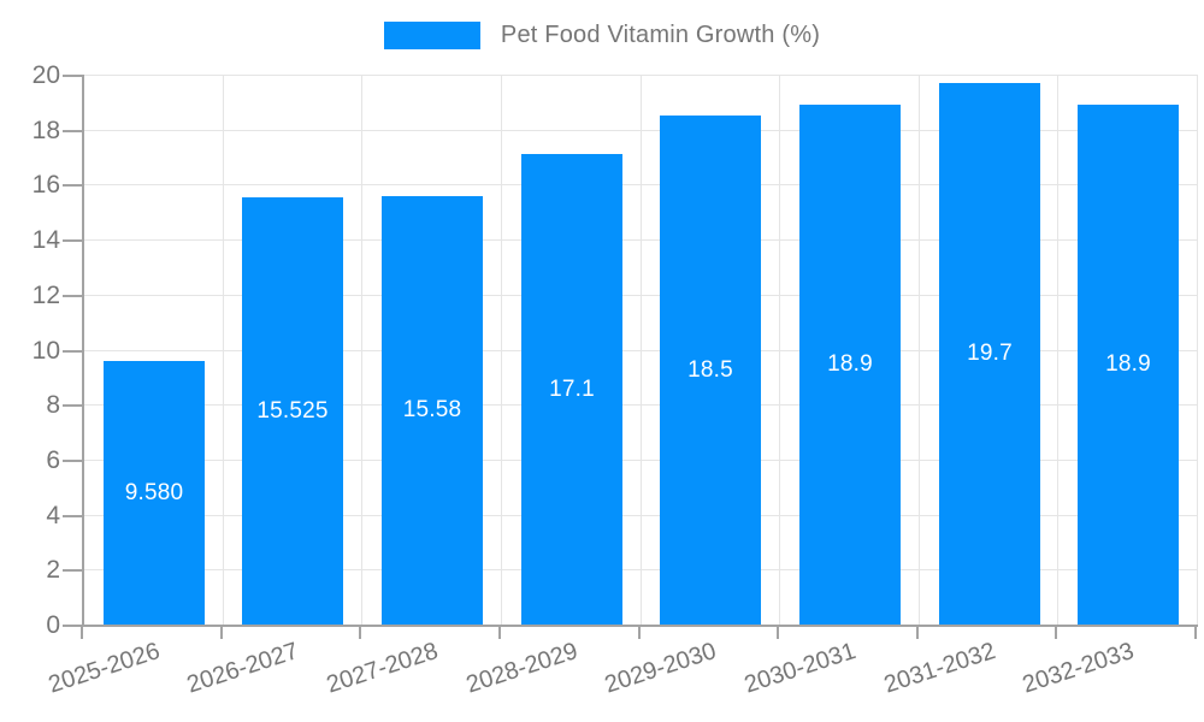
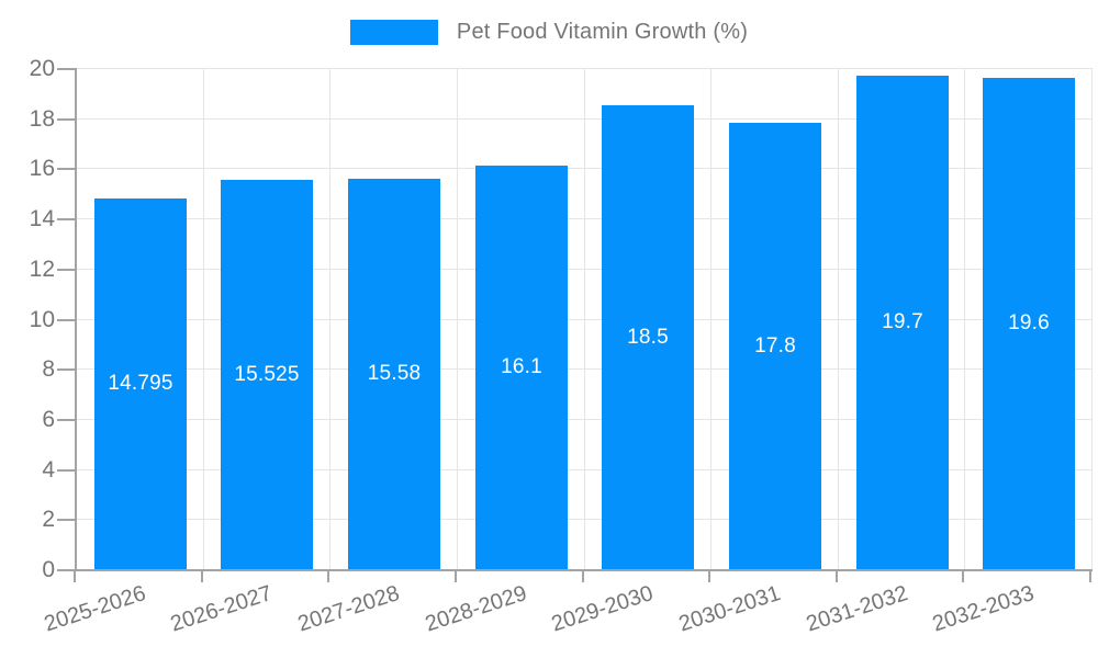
2025-2026: 9.580 -> 14.795
2028-2029: 17.1 -> 16.1
2030-2031: 18.9 -> 17.8
2032-2033: 18.9 -> 19.6
